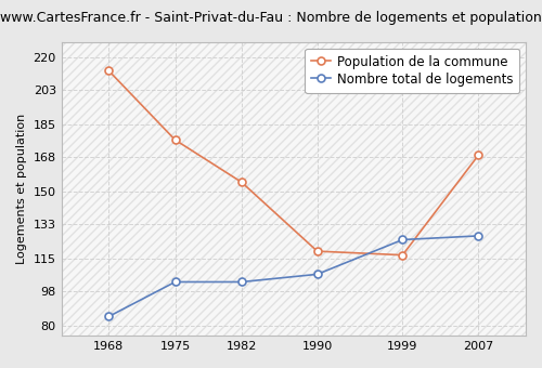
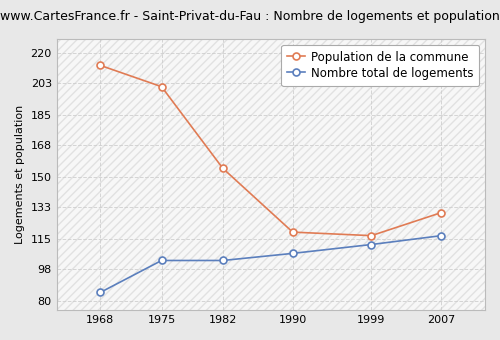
Population de la commune/1975: 177 -> 201
Nombre total de logements/1999: 125 -> 112
Nombre total de logements/2007: 127 -> 117
Population de la commune/2007: 169 -> 130
